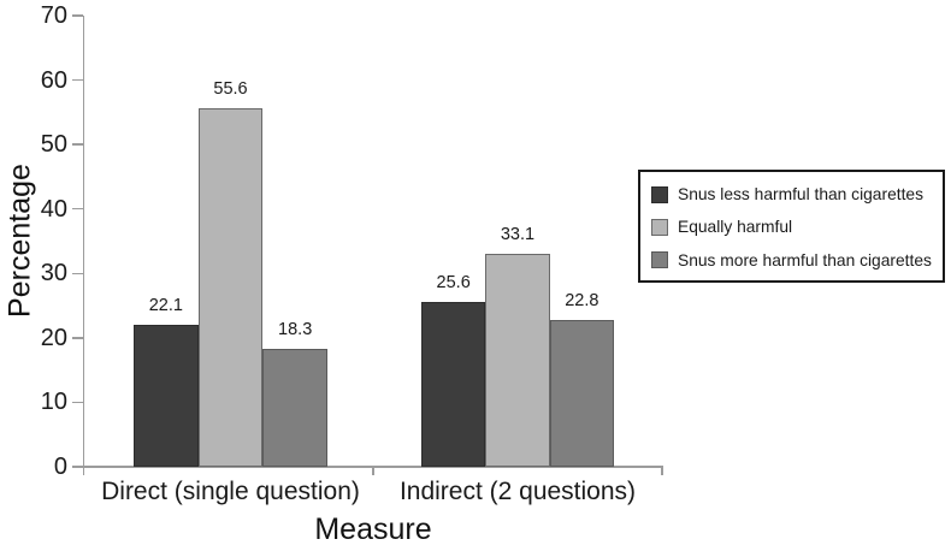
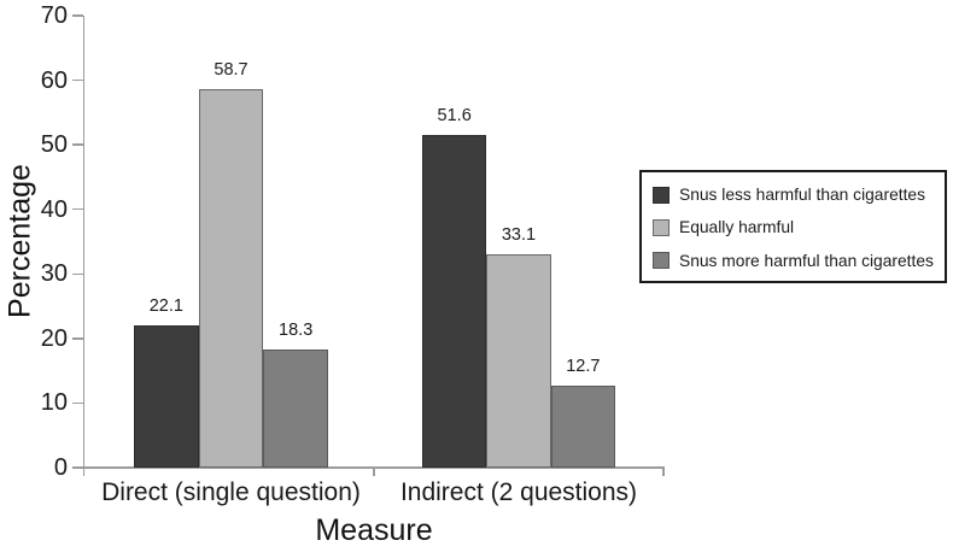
Equally harmful/Direct (single question): 55.6 -> 58.7
Snus less harmful than cigarettes/Indirect (2 questions): 25.6 -> 51.6
Snus more harmful than cigarettes/Indirect (2 questions): 22.8 -> 12.7
